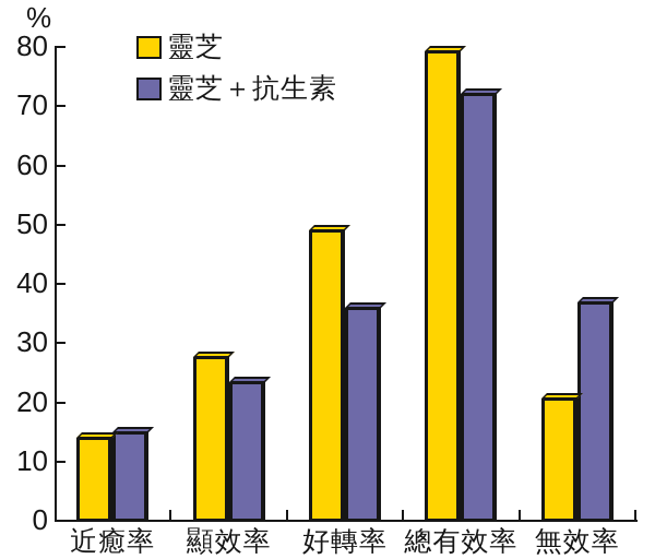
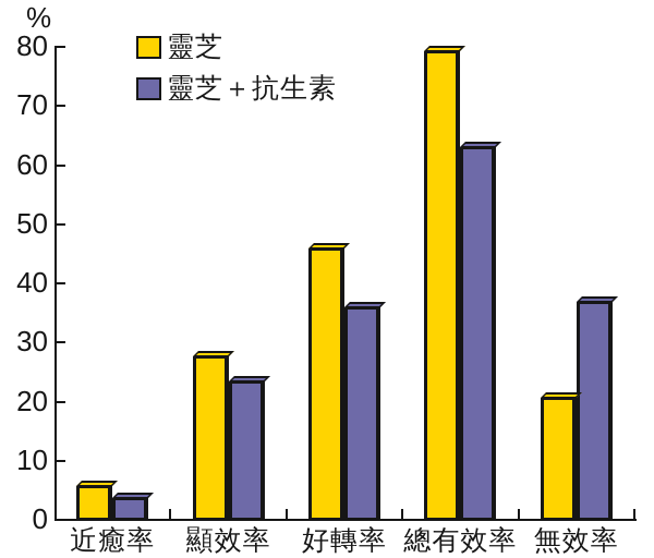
靈芝/近癒率: 14 -> 6
靈芝＋抗生素/近癒率: 15 -> 4
靈芝/好轉率: 49 -> 46
靈芝＋抗生素/總有效率: 72 -> 63
